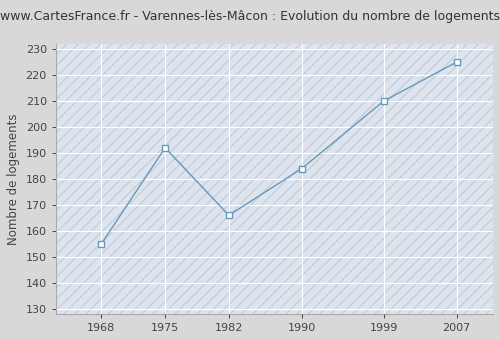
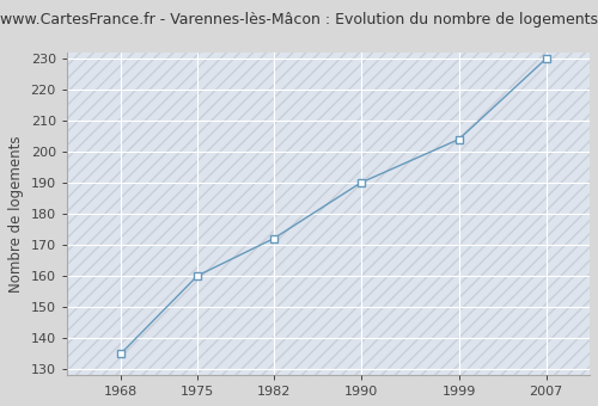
1968: 155 -> 135
1975: 192 -> 160
1982: 166 -> 172
1990: 184 -> 190
1999: 210 -> 204
2007: 225 -> 230
